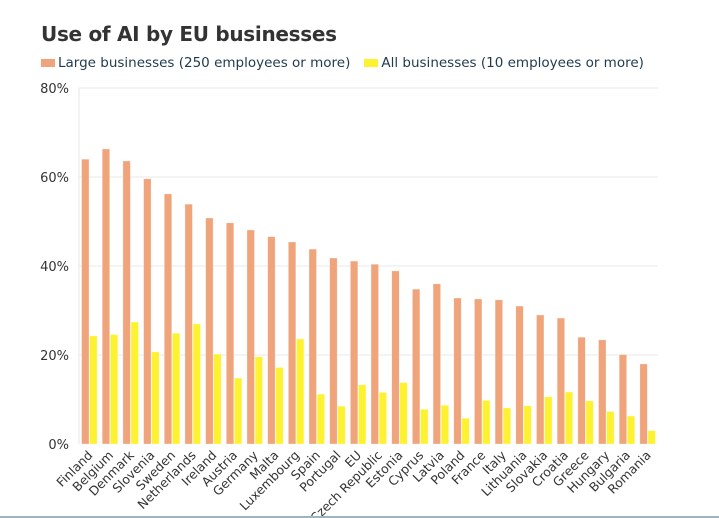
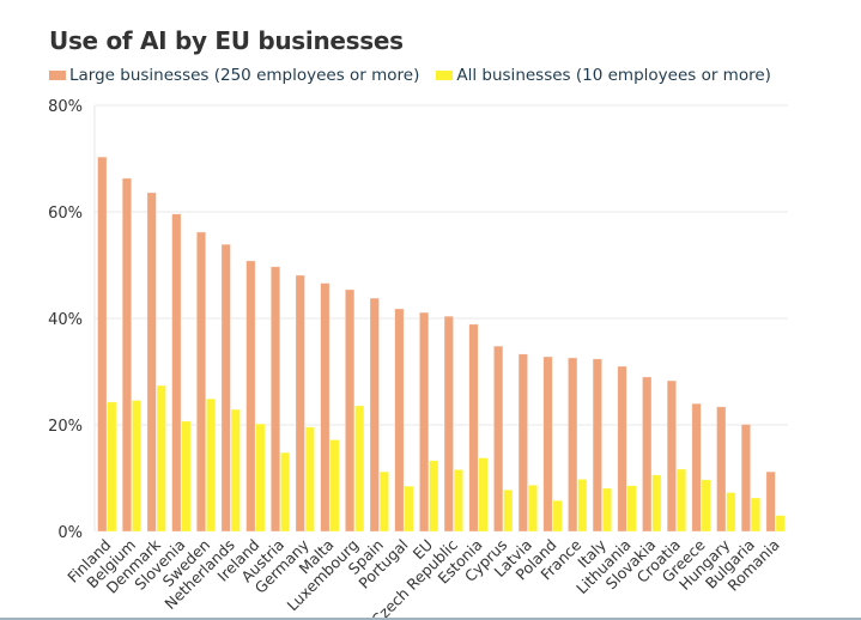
Large businesses (250 employees or more)/Finland: 64% -> 70%
All businesses (10 employees or more)/Netherlands: 27% -> 23%
Large businesses (250 employees or more)/Latvia: 36% -> 33%
Large businesses (250 employees or more)/Romania: 18% -> 11%
